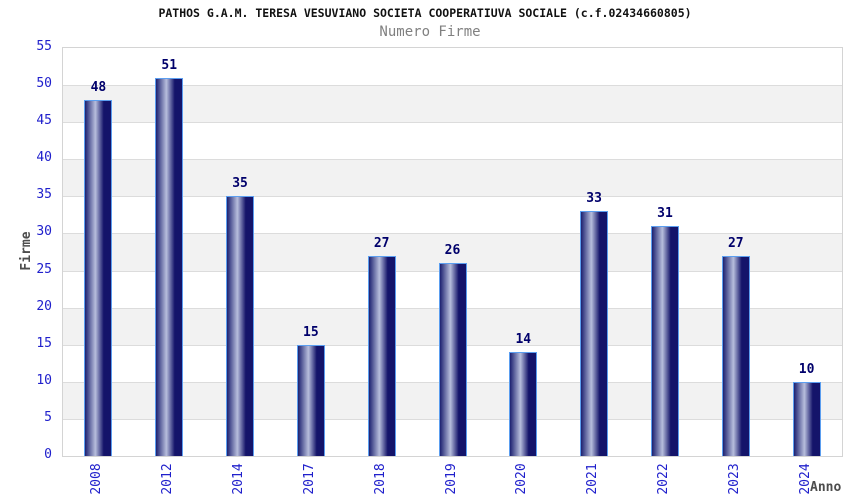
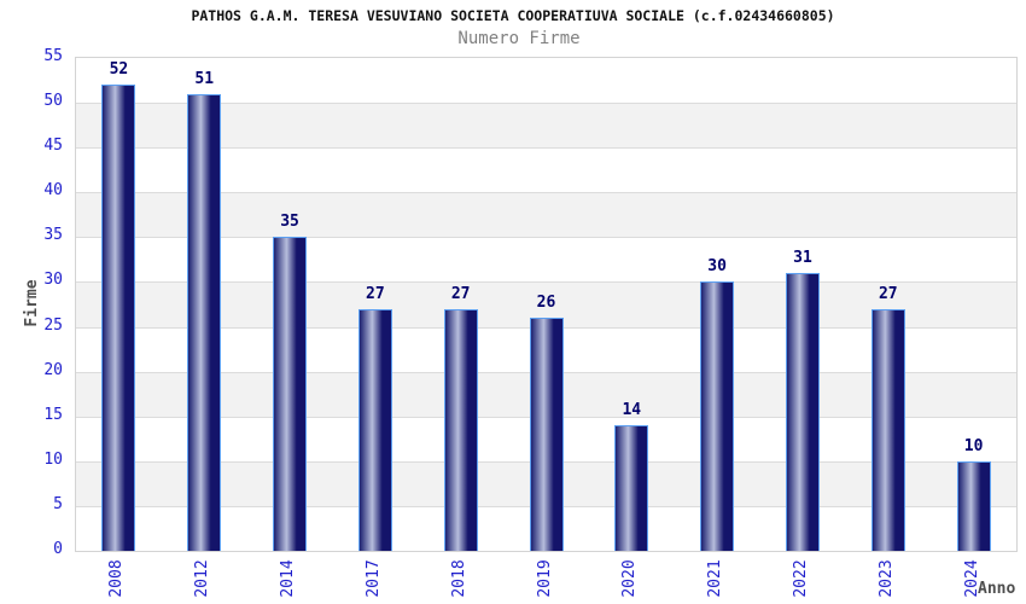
2008: 48 -> 52
2017: 15 -> 27
2021: 33 -> 30
